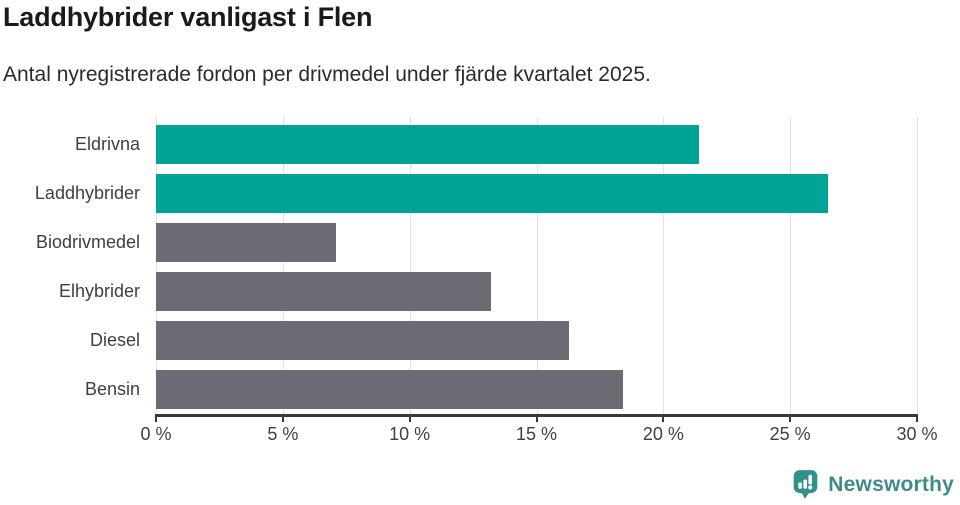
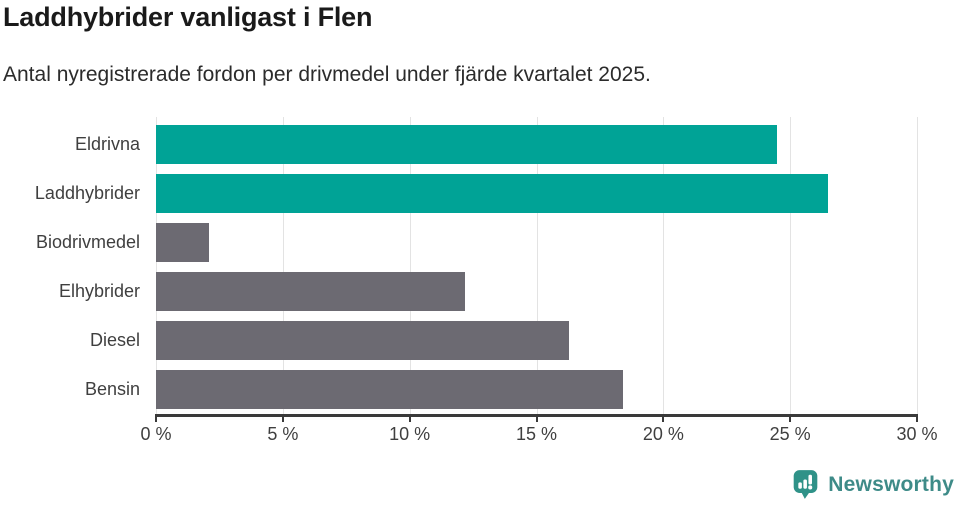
Eldrivna: 21.4% -> 24.5%
Biodrivmedel: 7.1% -> 2.1%
Elhybrider: 13.2% -> 12.2%
